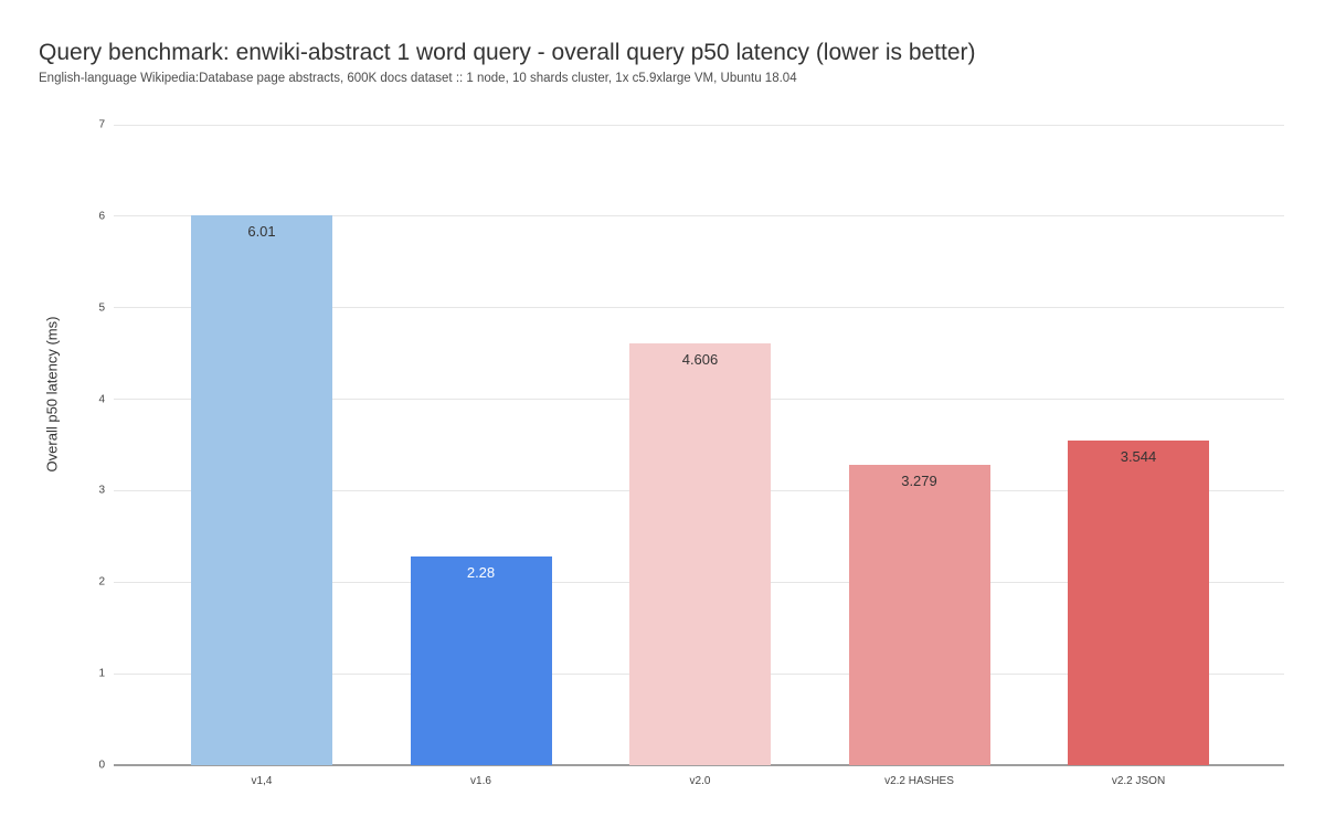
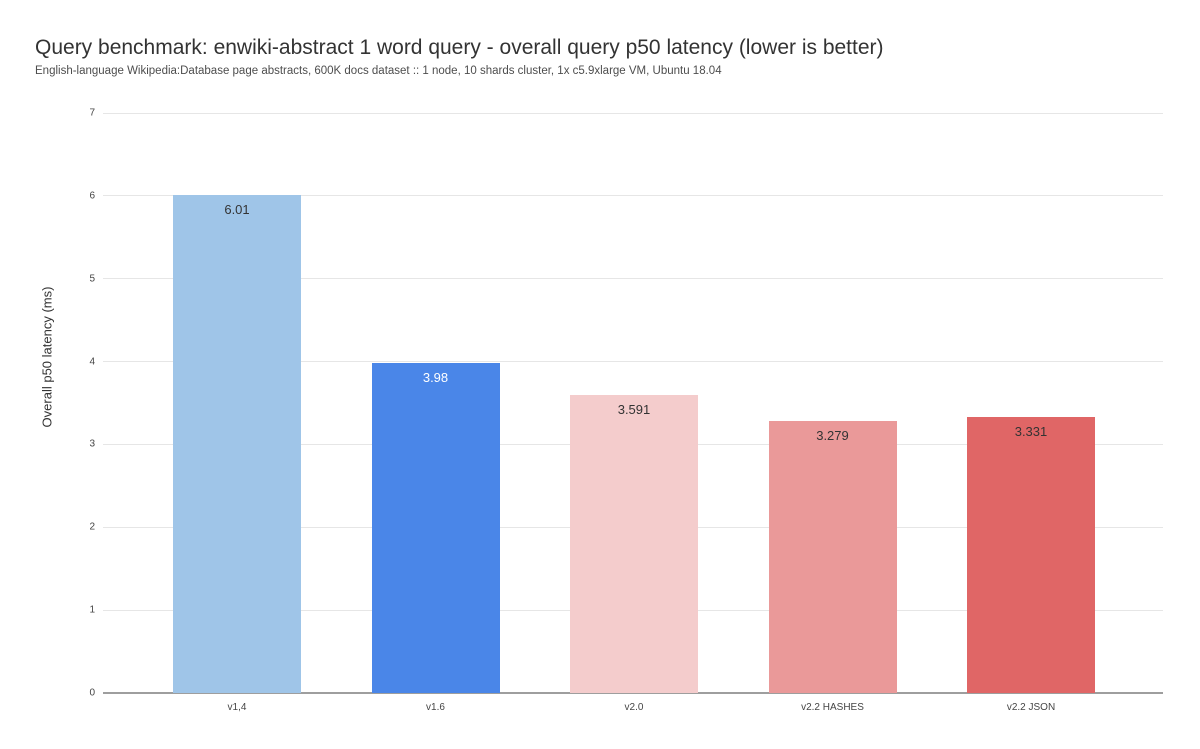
v1.6: 2.28 -> 3.98
v2.0: 4.606 -> 3.591
v2.2 JSON: 3.544 -> 3.331
